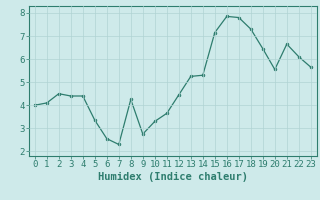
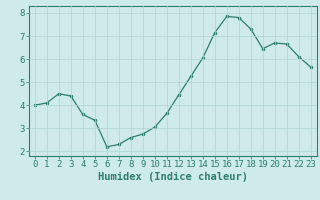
4: 4.40 -> 3.60
6: 2.55 -> 2.20
8: 4.25 -> 2.60
10: 3.30 -> 3.05
14: 5.30 -> 6.05
20: 5.55 -> 6.70
